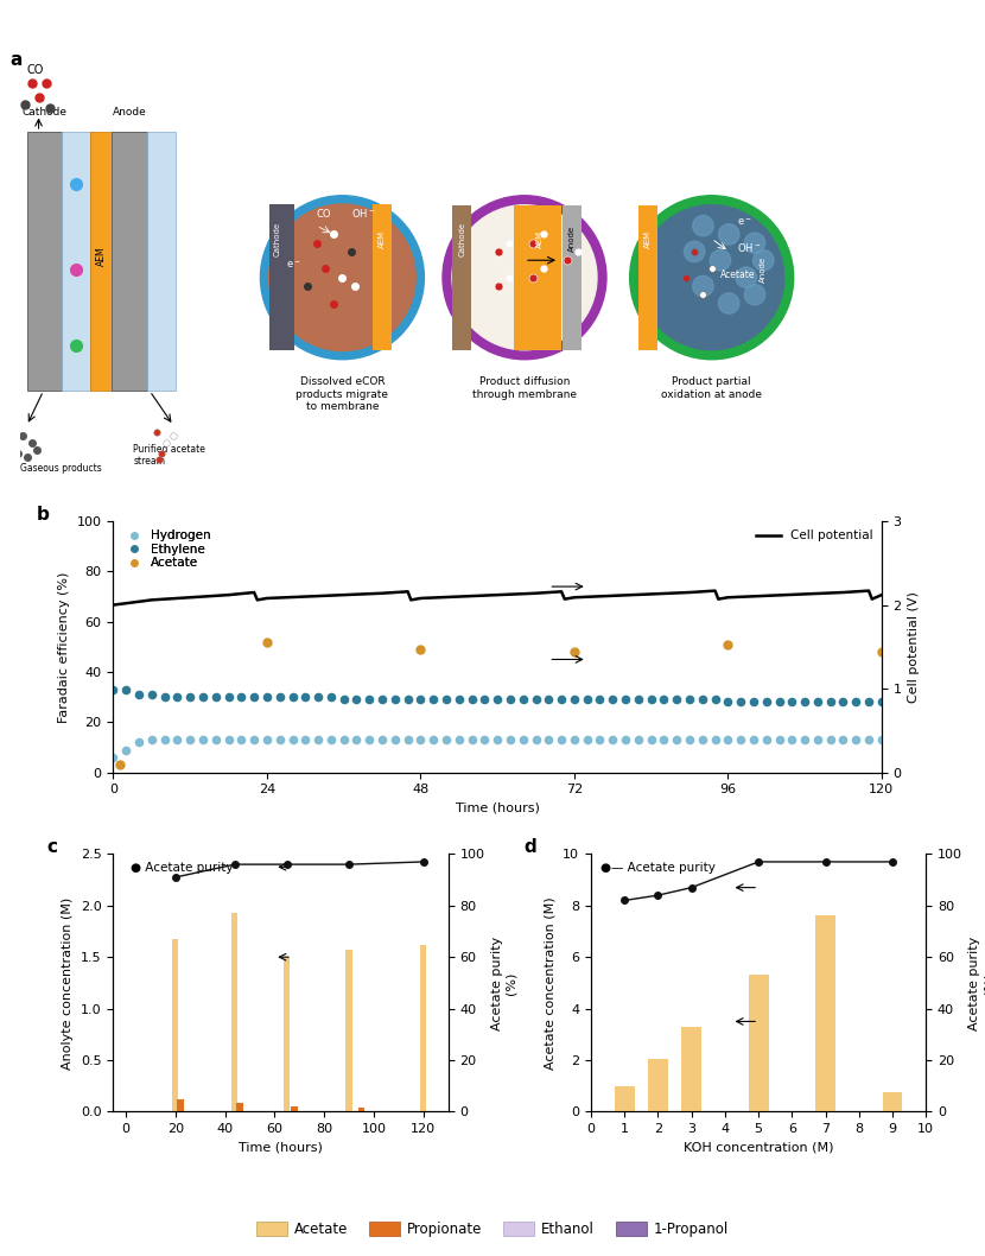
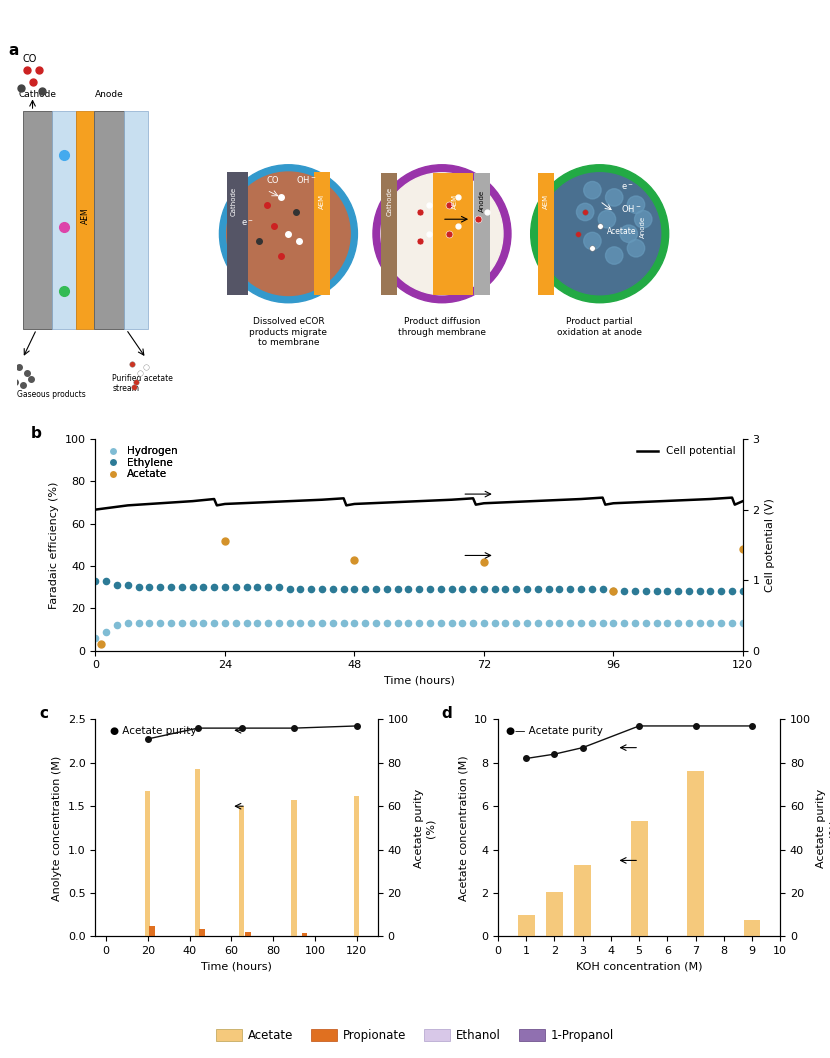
Acetate/48: 49 -> 43
Acetate/72: 48 -> 42
Acetate/96: 51 -> 28
